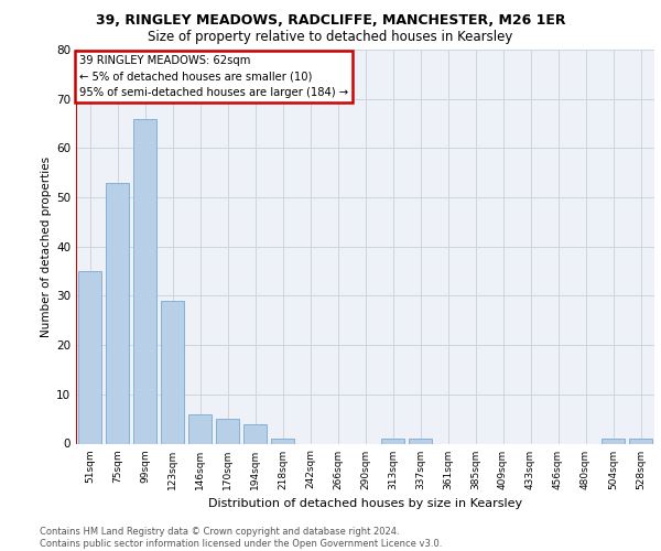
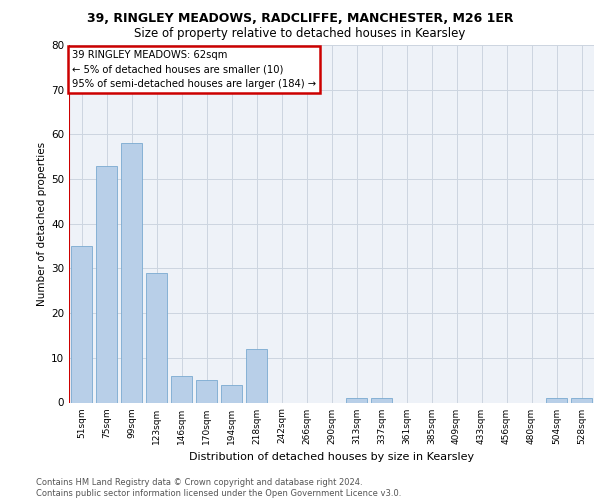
99sqm: 66 -> 58
218sqm: 1 -> 12
